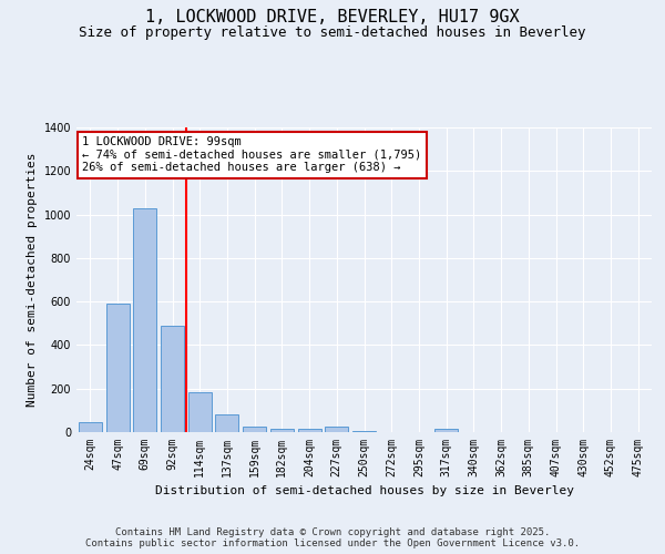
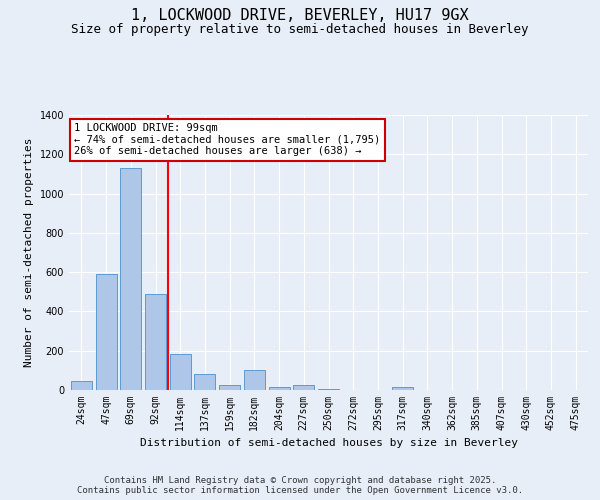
69sqm: 1030 -> 1130
182sqm: 20 -> 100
